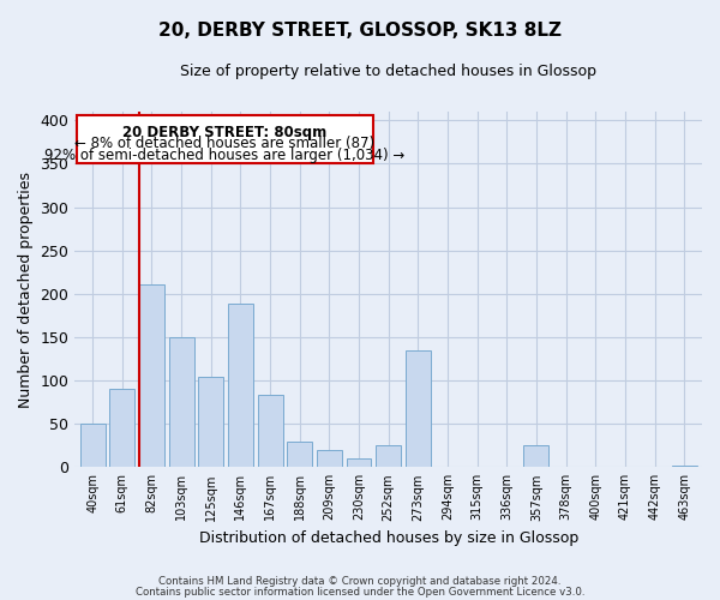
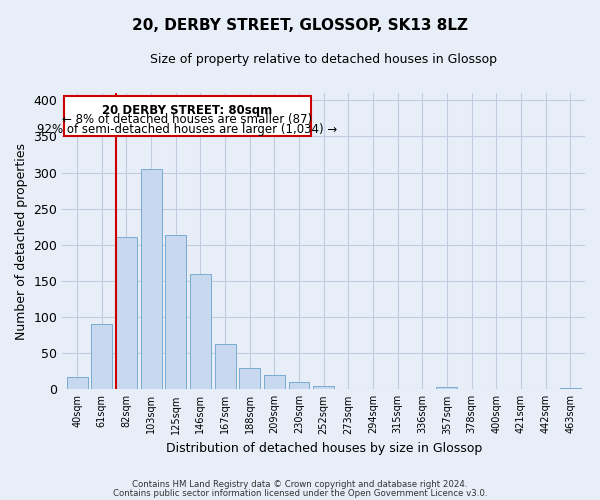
40sqm: 50 -> 17
103sqm: 150 -> 305
125sqm: 104 -> 213
146sqm: 188 -> 160
167sqm: 84 -> 63
252sqm: 26 -> 4
273sqm: 134 -> 1
357sqm: 26 -> 3
